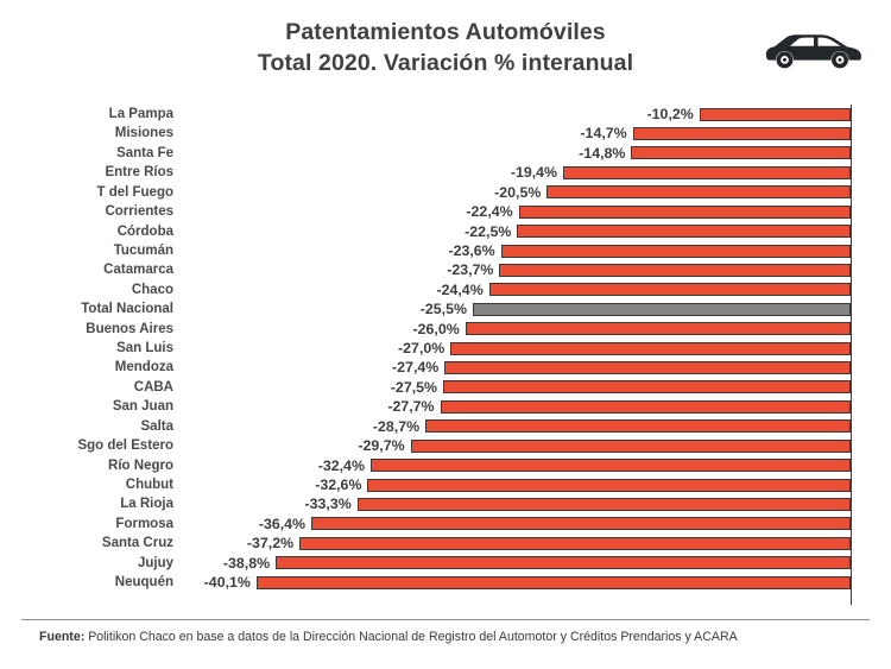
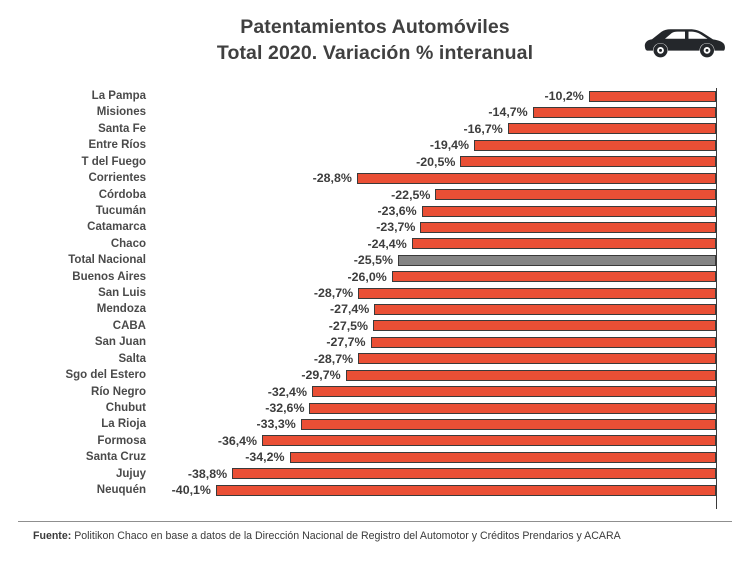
Santa Fe: -14,8% -> -16,7%
Corrientes: -22,4% -> -28,8%
San Luis: -27,0% -> -28,7%
Santa Cruz: -37,2% -> -34,2%
